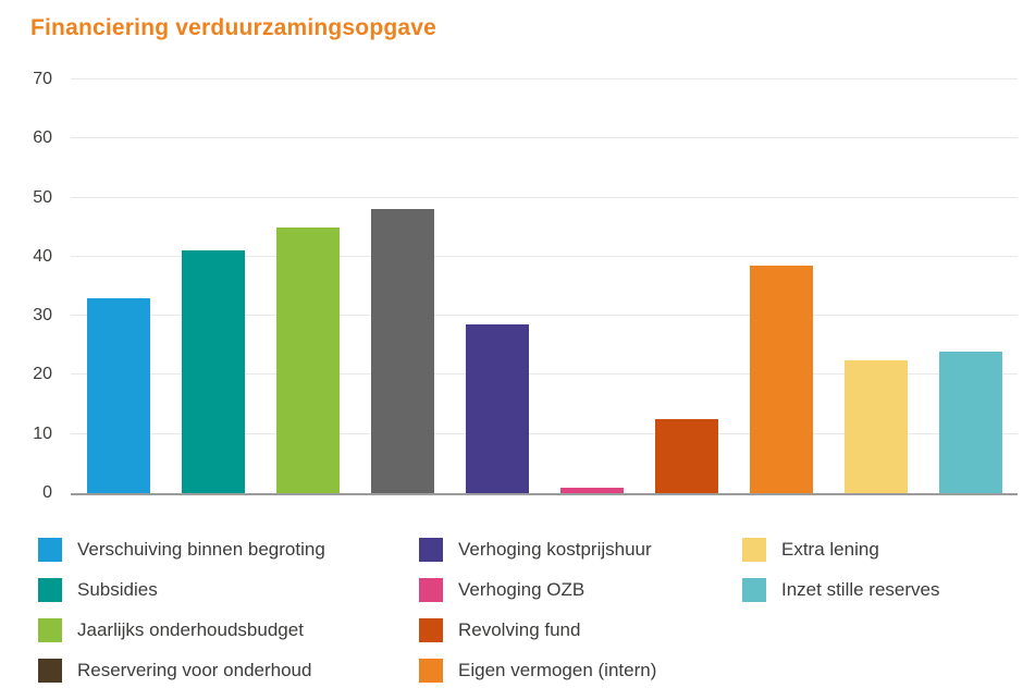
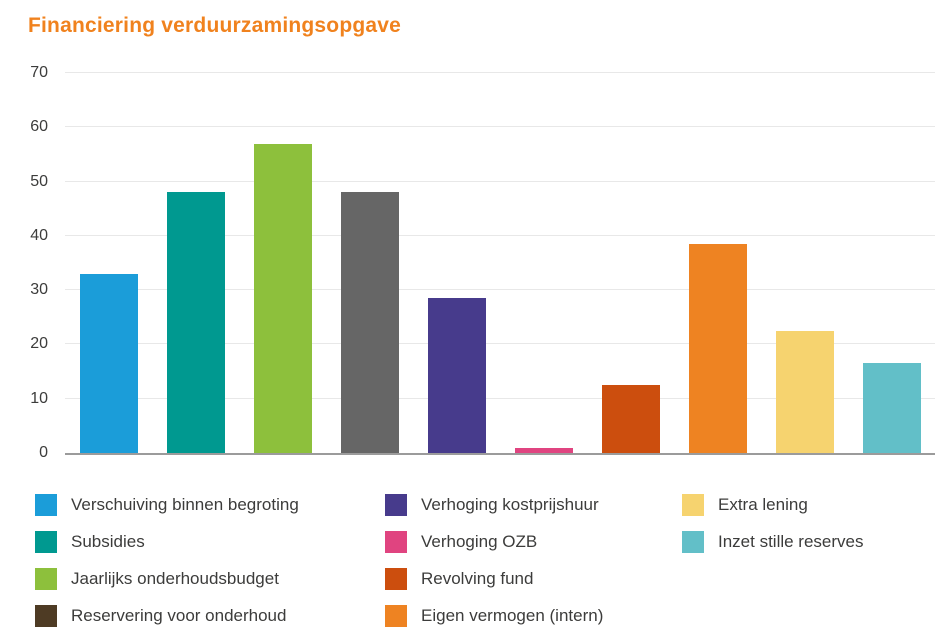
Subsidies: 41 -> 48
Jaarlijks onderhoudsbudget: 45 -> 57
Inzet stille reserves: 24 -> 16
